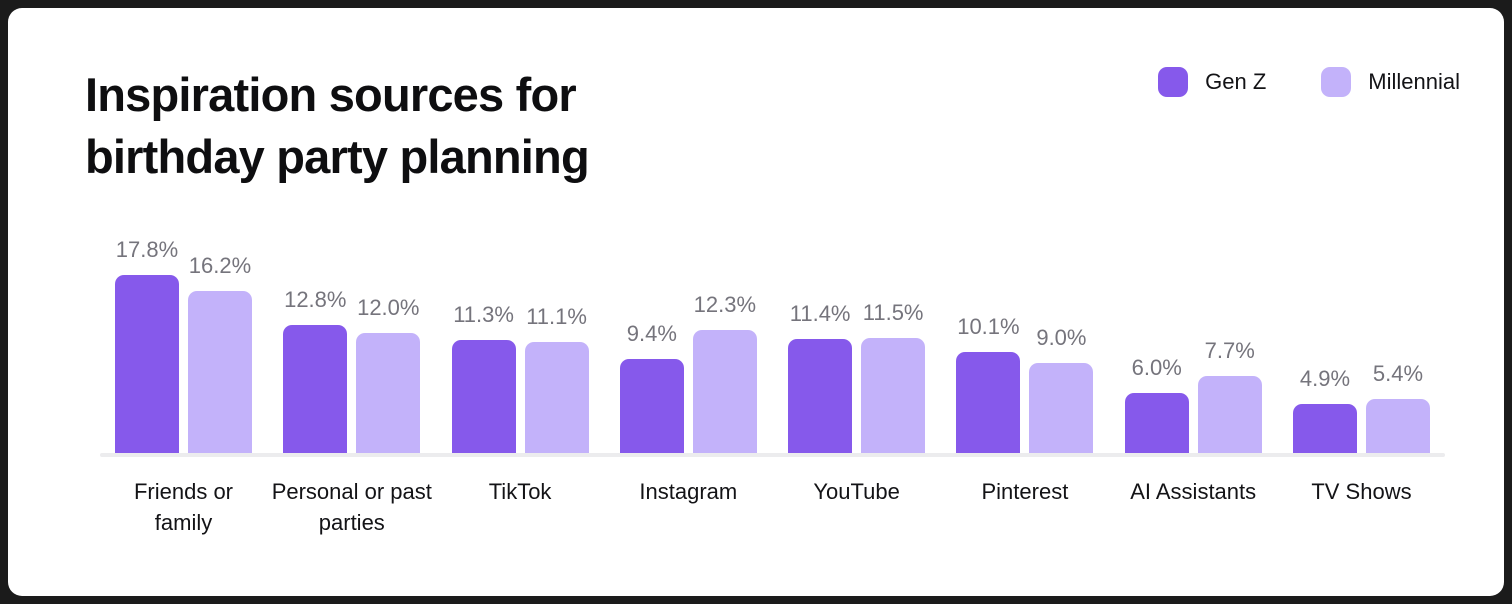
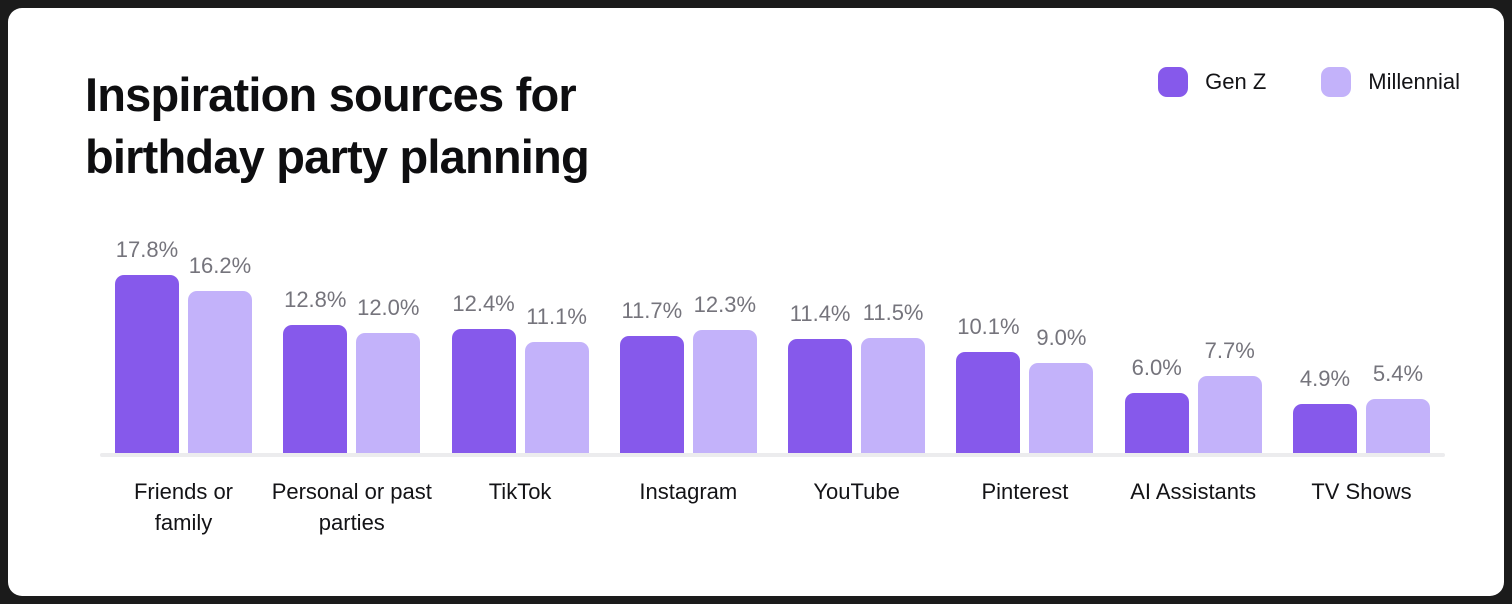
Gen Z/TikTok: 11.3% -> 12.4%
Gen Z/Instagram: 9.4% -> 11.7%
